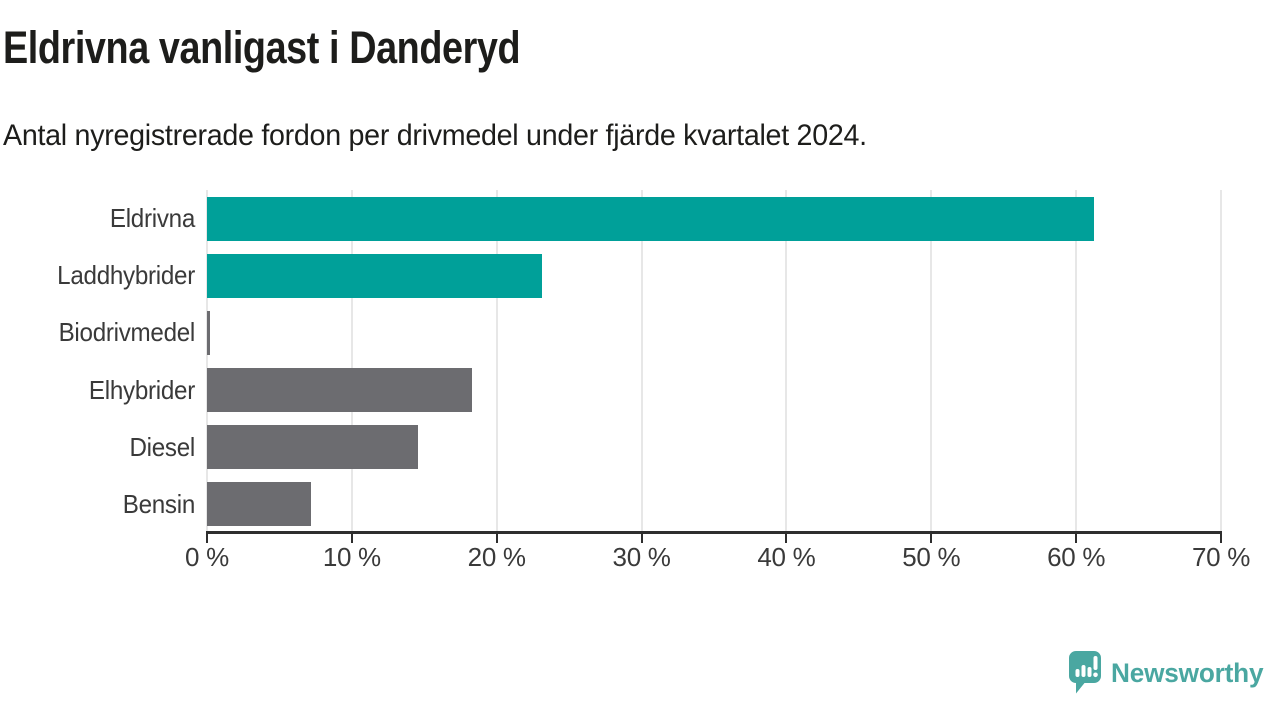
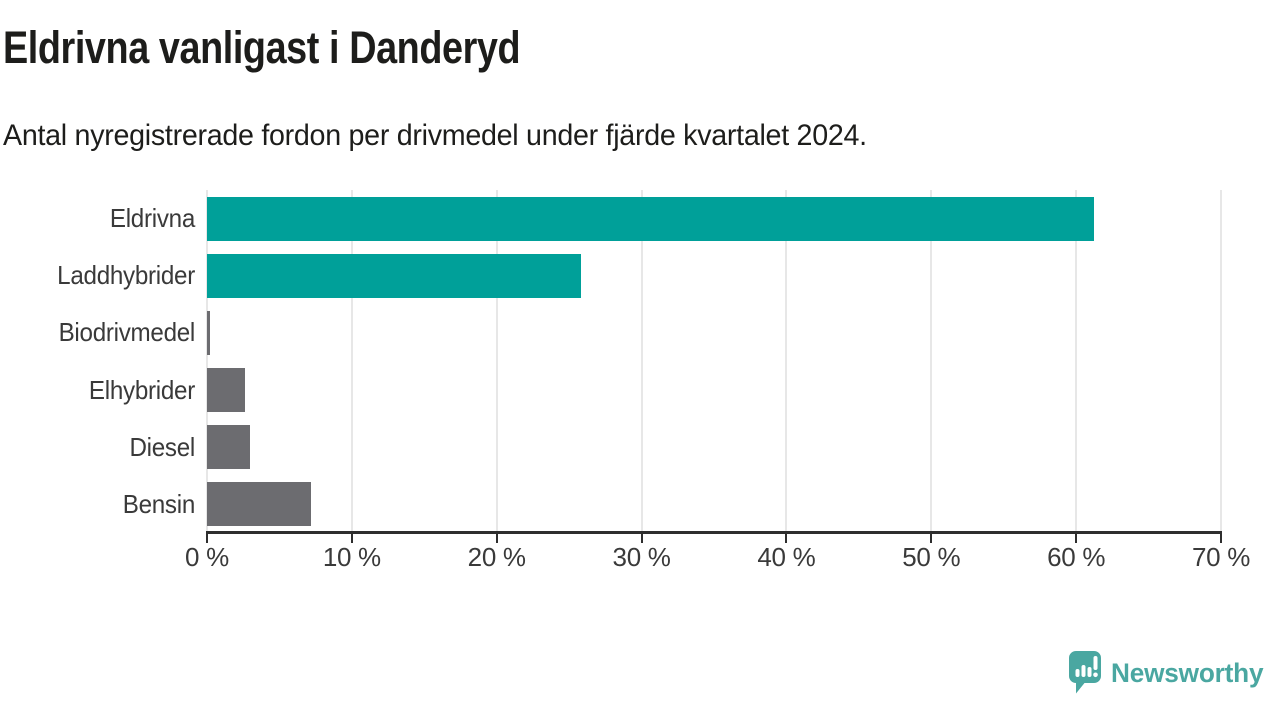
Laddhybrider: 23.1% -> 25.8%
Elhybrider: 18.3% -> 2.6%
Diesel: 14.6% -> 3.0%
